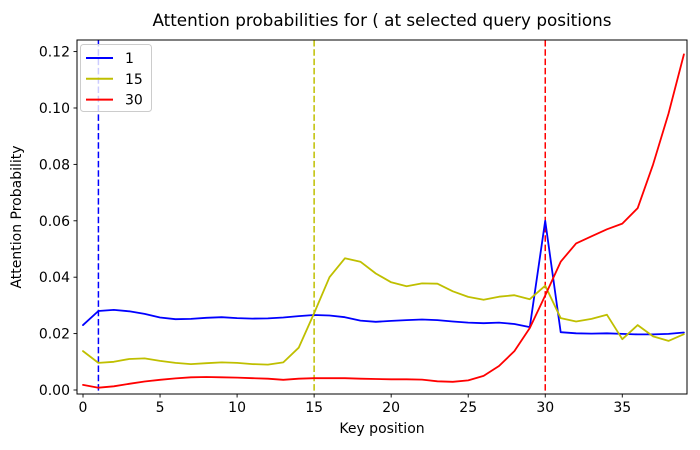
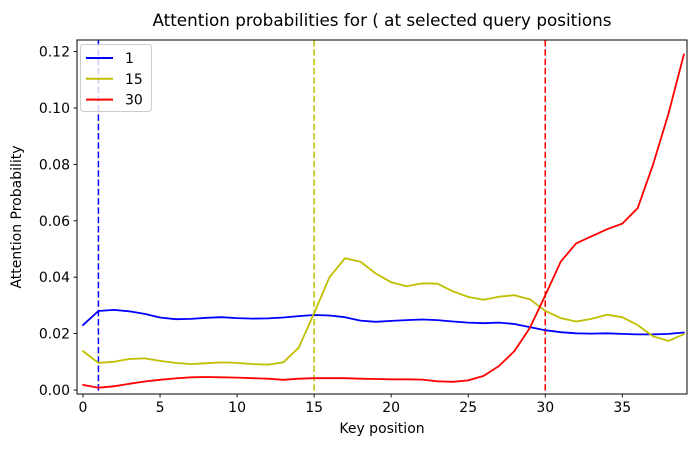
1/30: 0.060 -> 0.021
15/30: 0.037 -> 0.028
15/35: 0.018 -> 0.026
